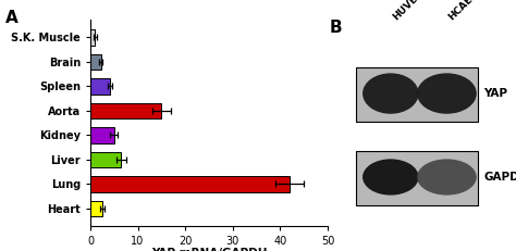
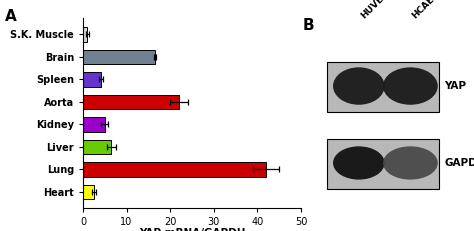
Brain: 2.2 -> 16.5
Aorta: 15.0 -> 22.0
